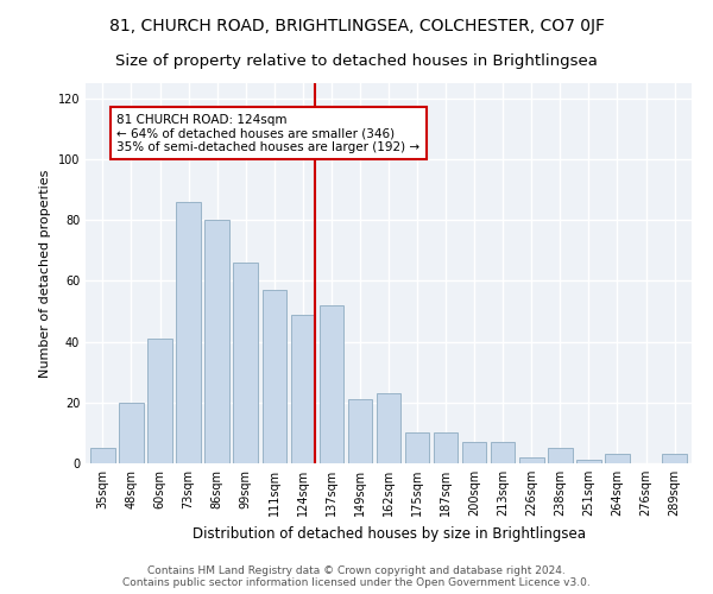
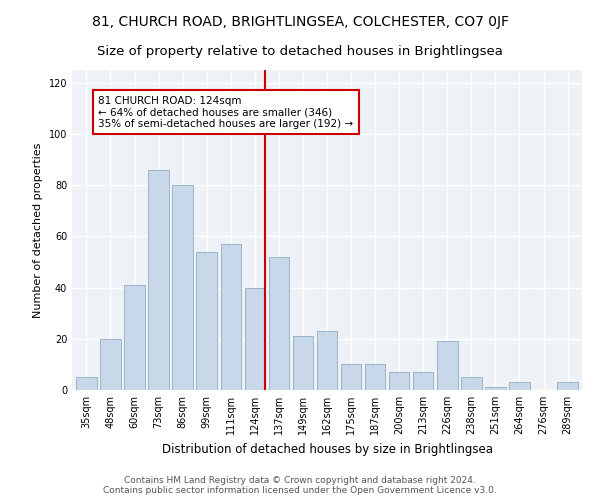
99sqm: 66 -> 54
124sqm: 49 -> 40
226sqm: 2 -> 19
